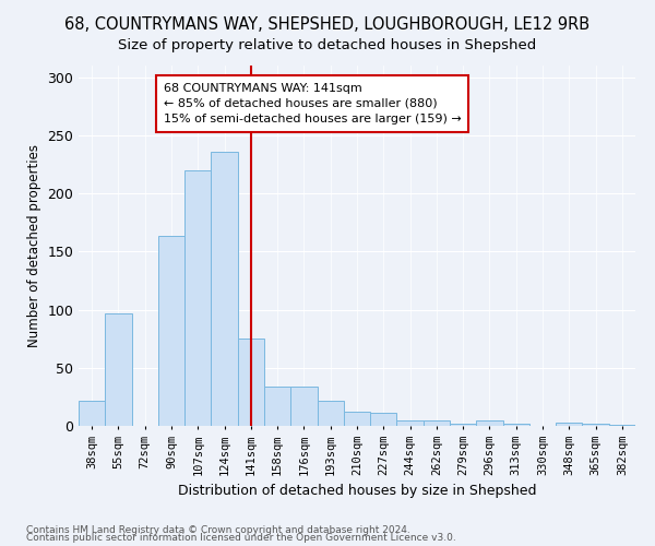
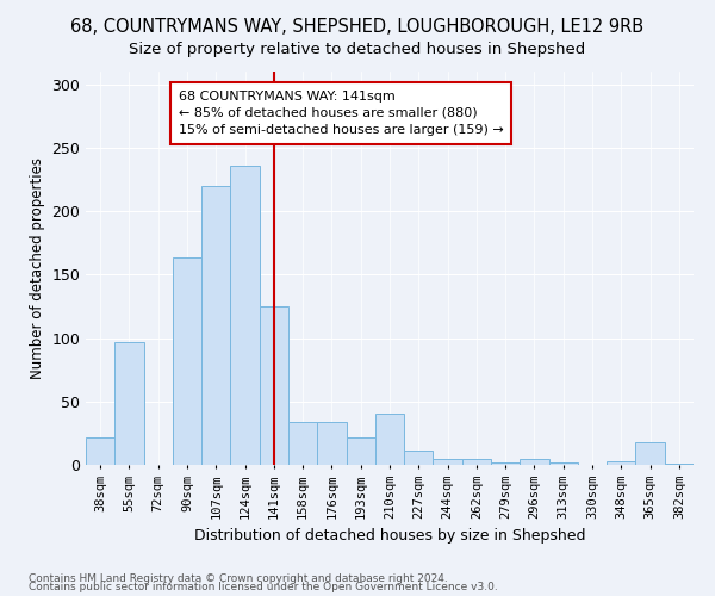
141sqm: 75 -> 125
210sqm: 12 -> 40
365sqm: 2 -> 18
